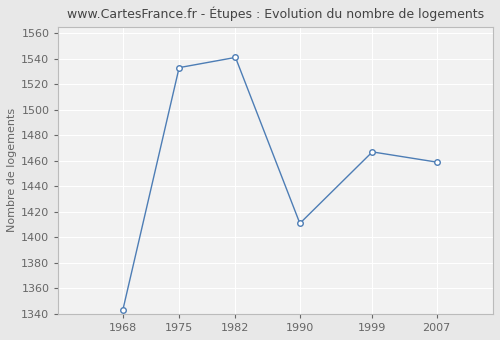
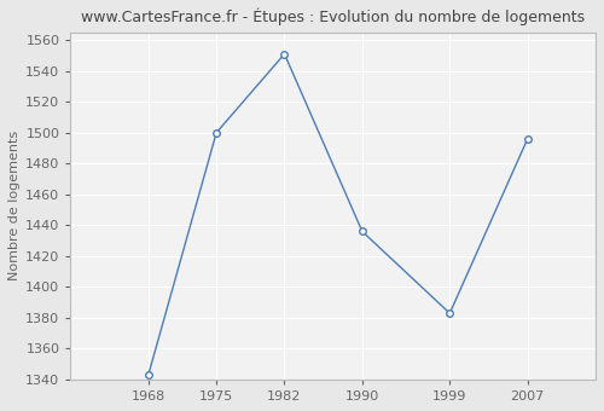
1975: 1533 -> 1500
1982: 1541 -> 1551
1990: 1411 -> 1436
1999: 1467 -> 1383
2007: 1459 -> 1496
